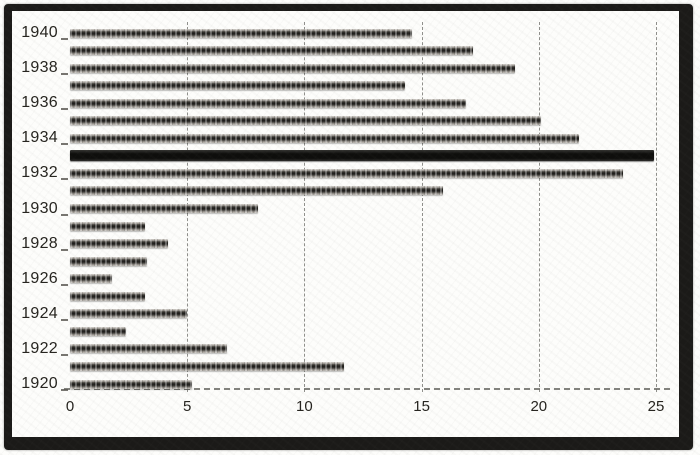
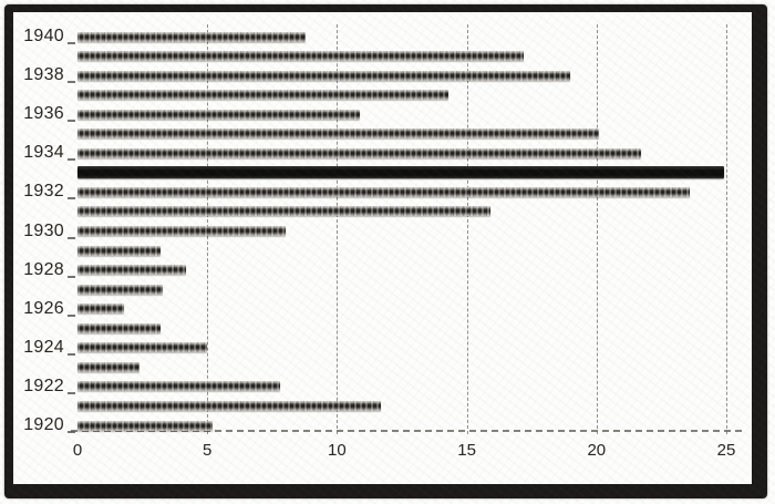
1922: 6.7 -> 7.8
1936: 16.9 -> 10.9
1940: 14.6 -> 8.8
